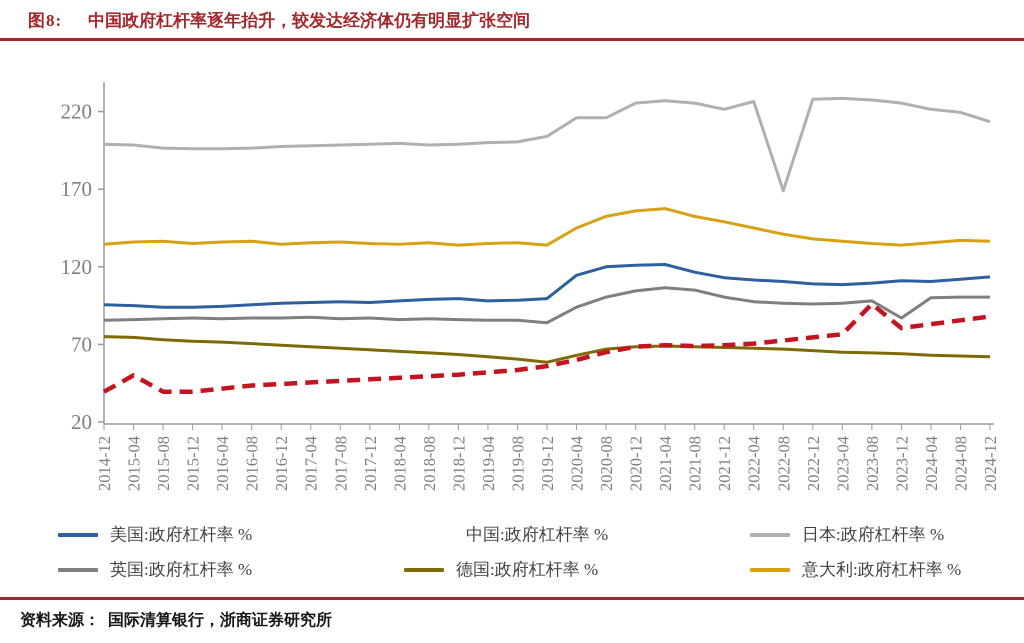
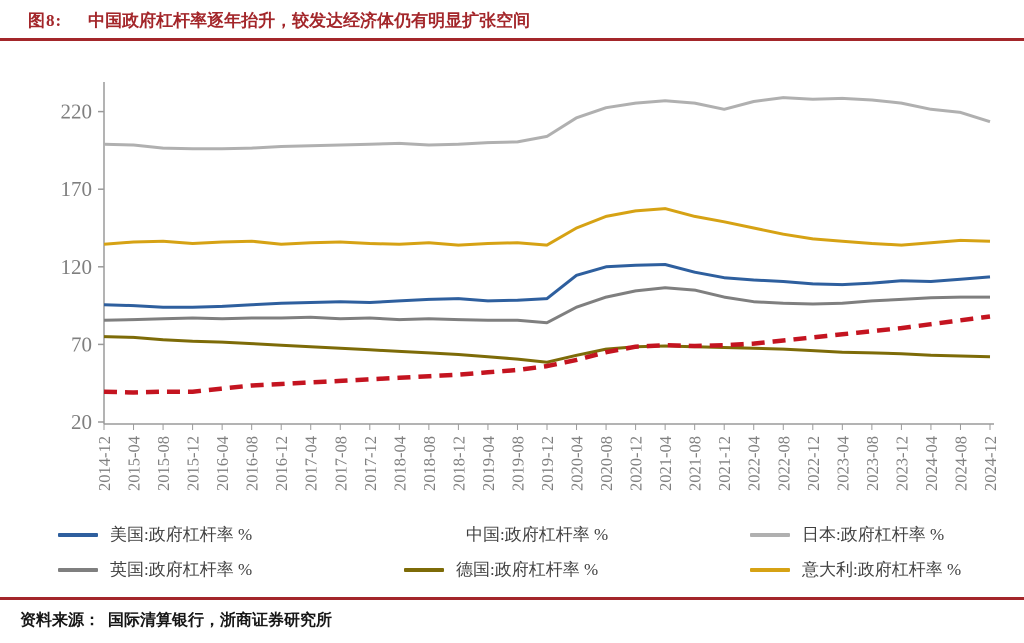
中国:政府杠杆率 %/2015-04: 50 -> 39
日本:政府杠杆率 %/2020-08: 216 -> 222
日本:政府杠杆率 %/2022-08: 169 -> 229
中国:政府杠杆率 %/2023-08: 96 -> 78
英国:政府杠杆率 %/2023-12: 87 -> 99
